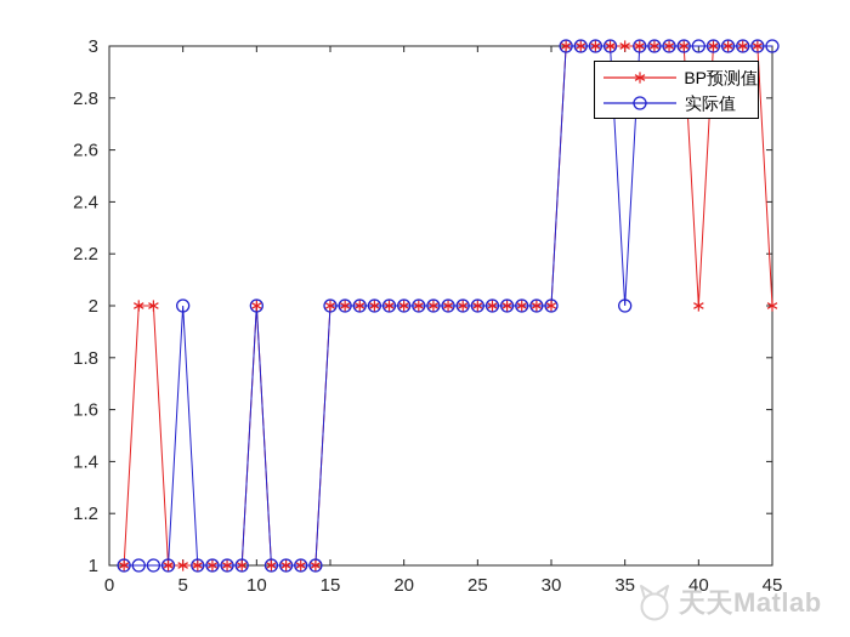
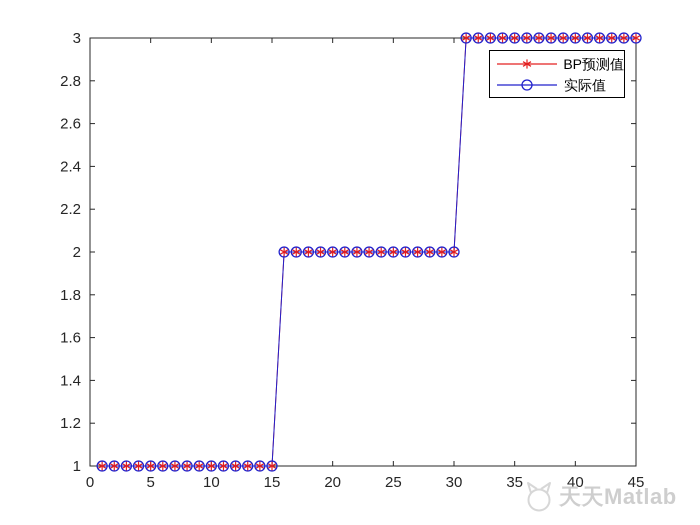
BP预测值/2: 2 -> 1
BP预测值/3: 2 -> 1
实际值/5: 2 -> 1
BP预测值/10: 2 -> 1
实际值/10: 2 -> 1
BP预测值/15: 2 -> 1
实际值/15: 2 -> 1
实际值/35: 2 -> 3
BP预测值/40: 2 -> 3
BP预测值/45: 2 -> 3
